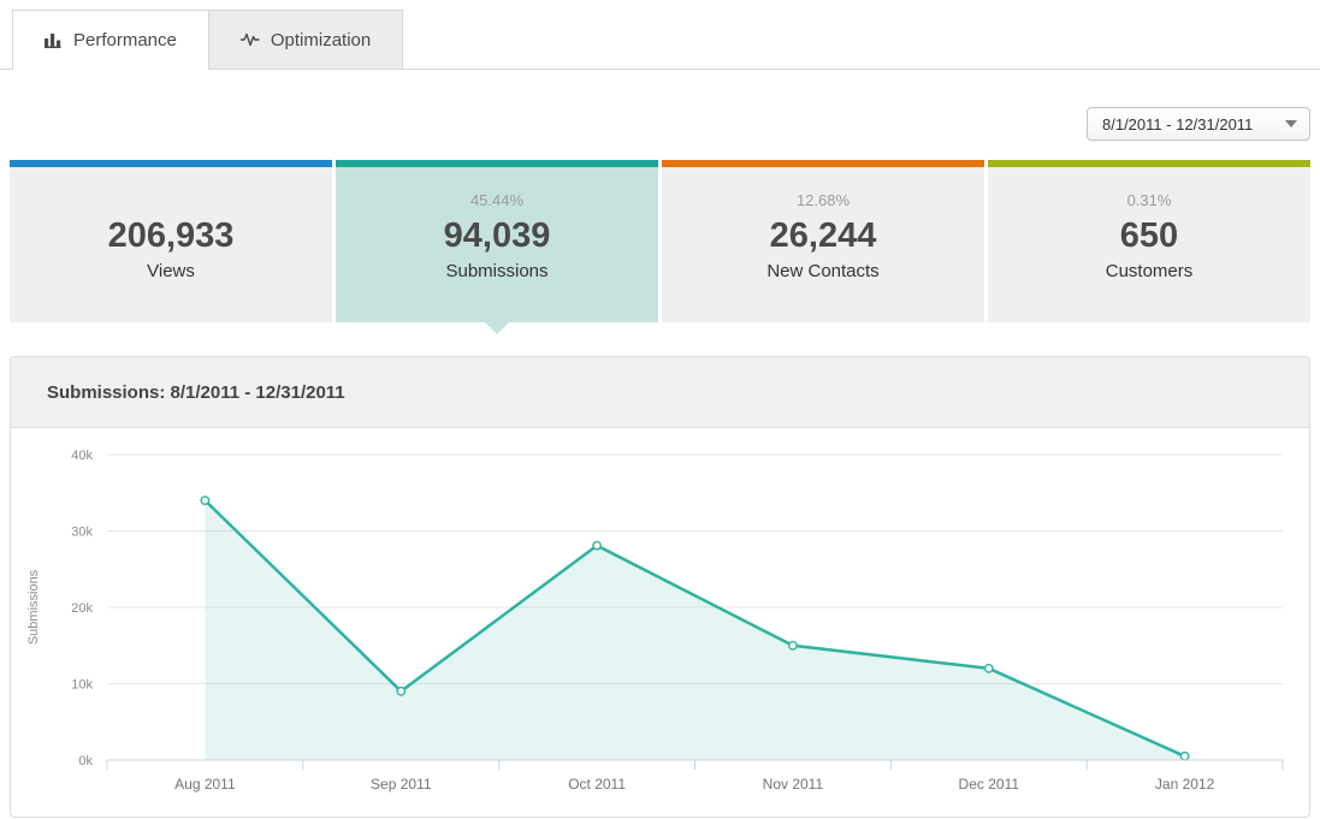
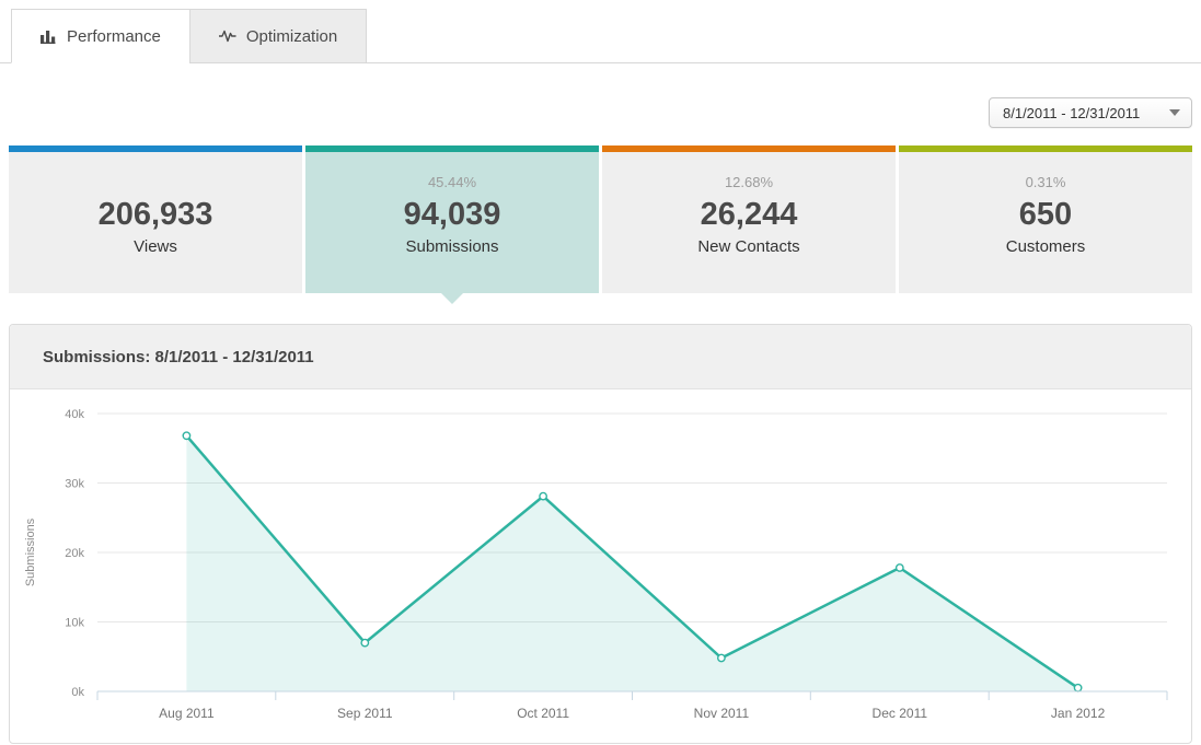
Aug 2011: 34k -> 37k
Sep 2011: 9k -> 7k
Nov 2011: 15k -> 5k
Dec 2011: 12k -> 18k
